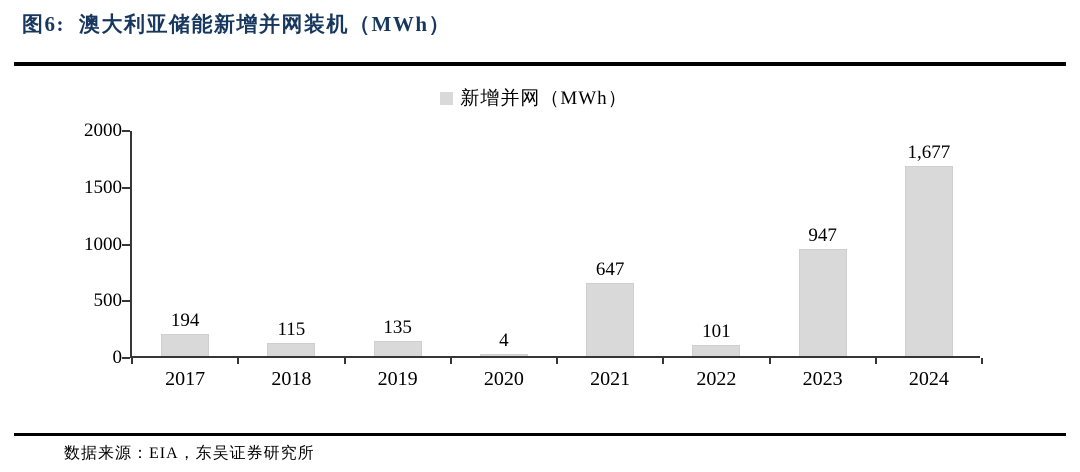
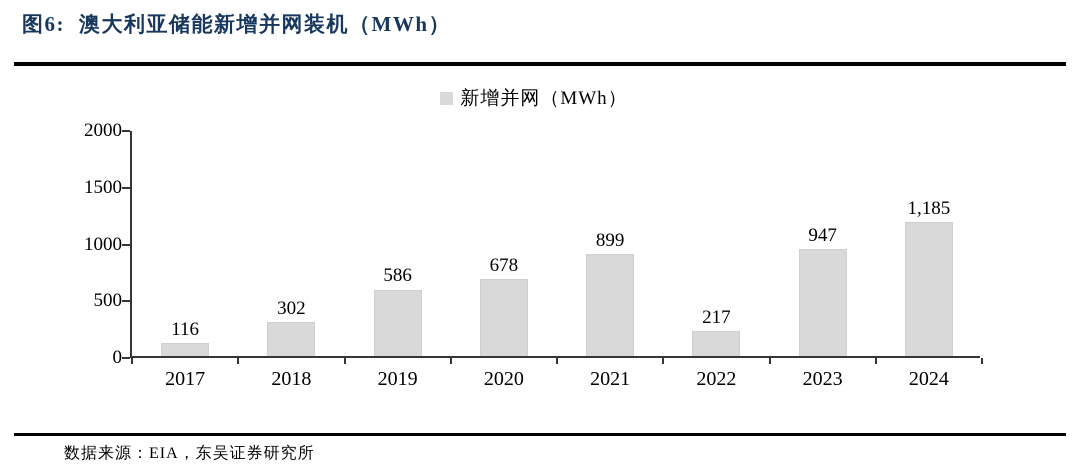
2017: 194 -> 116
2018: 115 -> 302
2019: 135 -> 586
2020: 4 -> 678
2021: 647 -> 899
2022: 101 -> 217
2024: 1,677 -> 1,185
